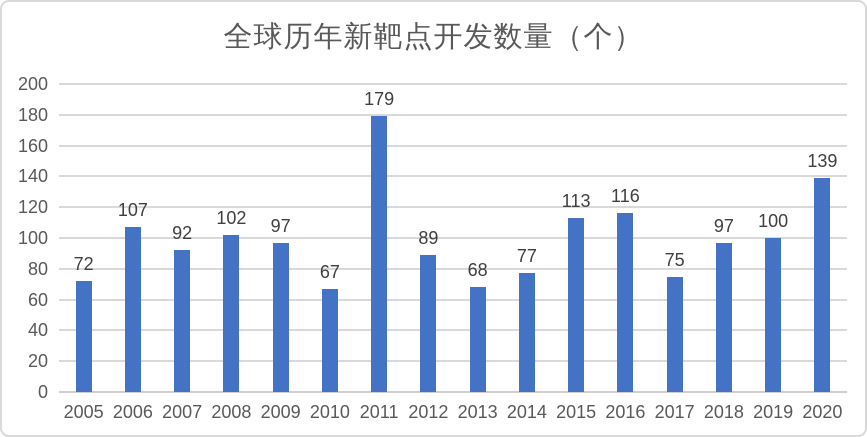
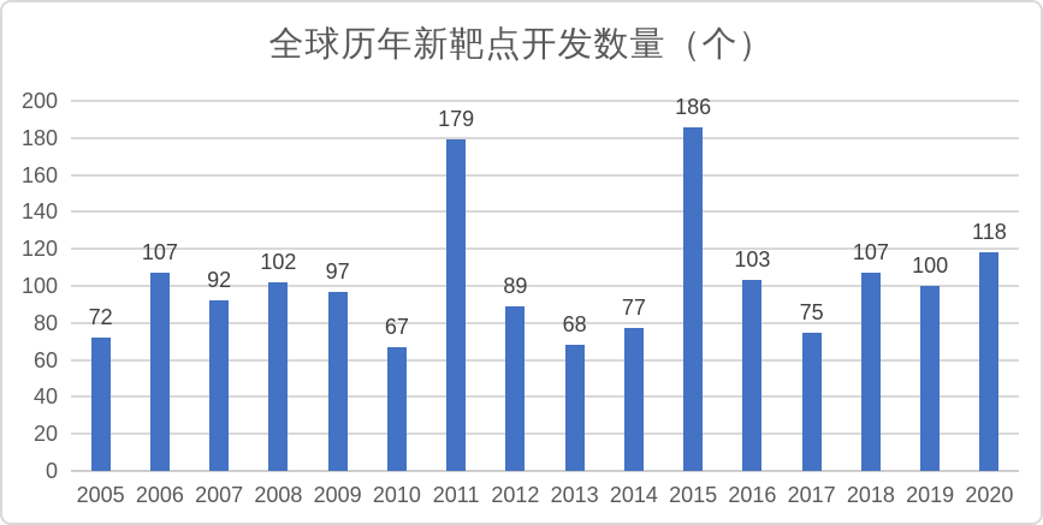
2015: 113 -> 186
2016: 116 -> 103
2018: 97 -> 107
2020: 139 -> 118
